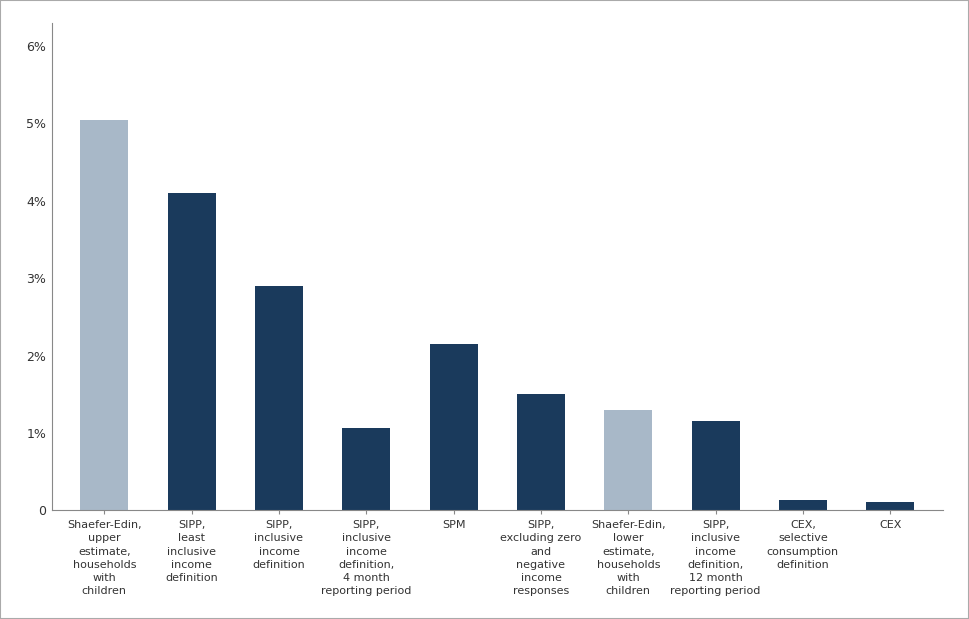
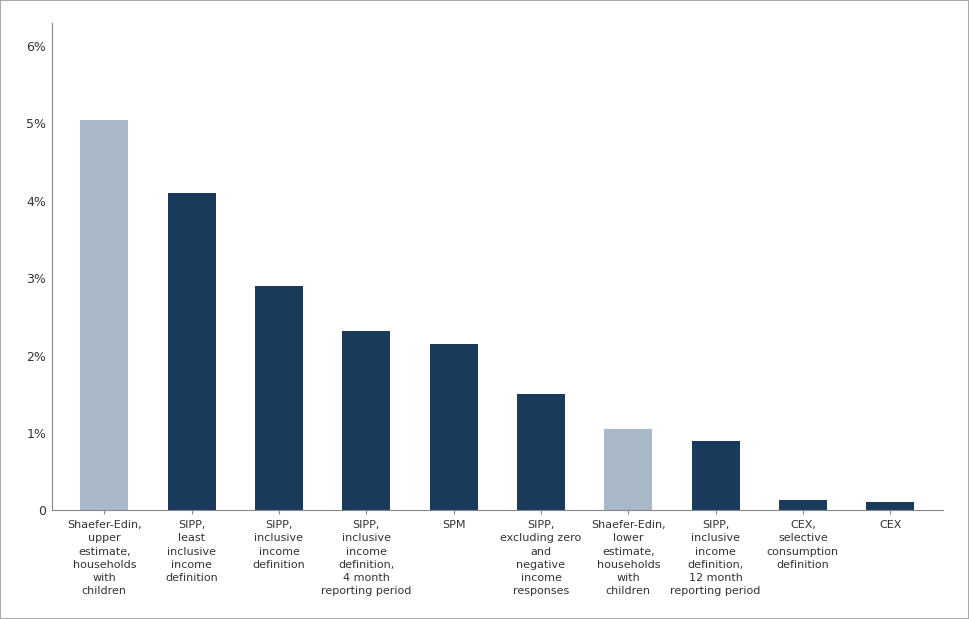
SIPP, inclusive income definition, 4 month reporting period: 1.06% -> 2.32%
Shaefer-Edin, lower estimate, households with children: 1.30% -> 1.05%
SIPP, inclusive income definition, 12 month reporting period: 1.16% -> 0.90%
